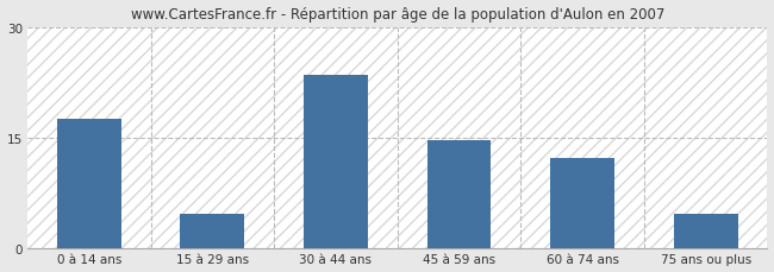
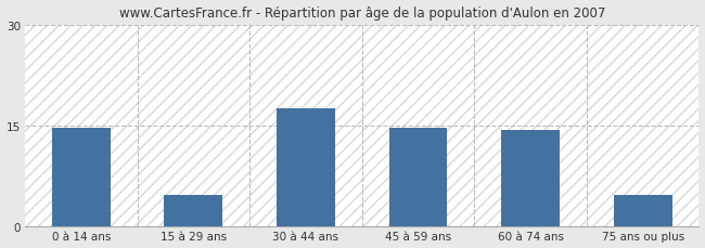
0 à 14 ans: 17.6 -> 14.7
30 à 44 ans: 23.6 -> 17.6
60 à 74 ans: 12.2 -> 14.3
